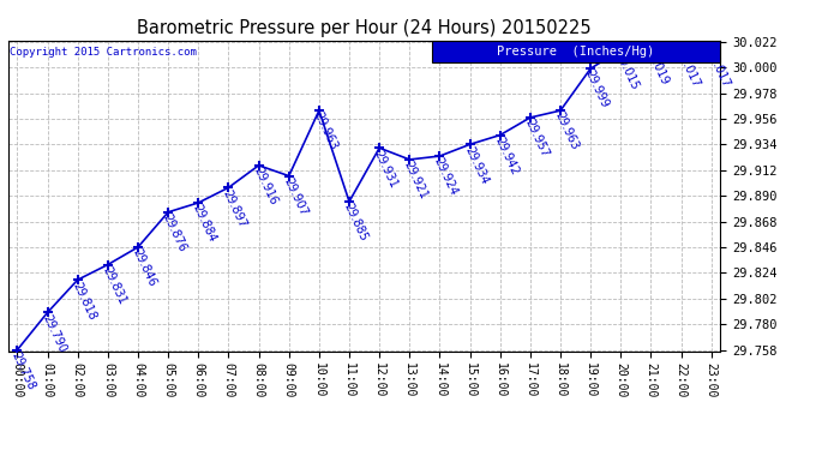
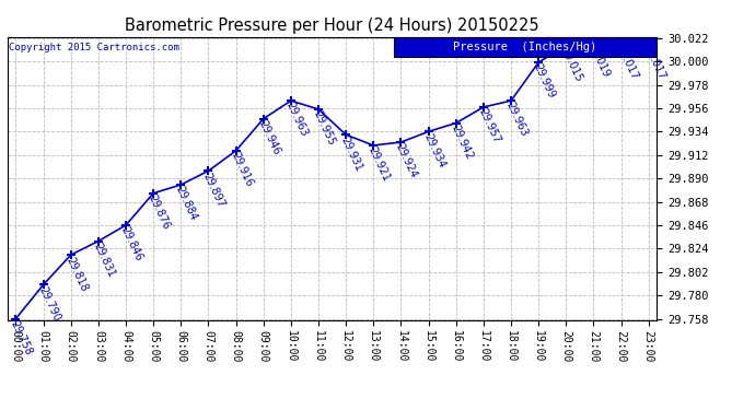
09:00: 29.907 -> 29.946
11:00: 29.885 -> 29.955
